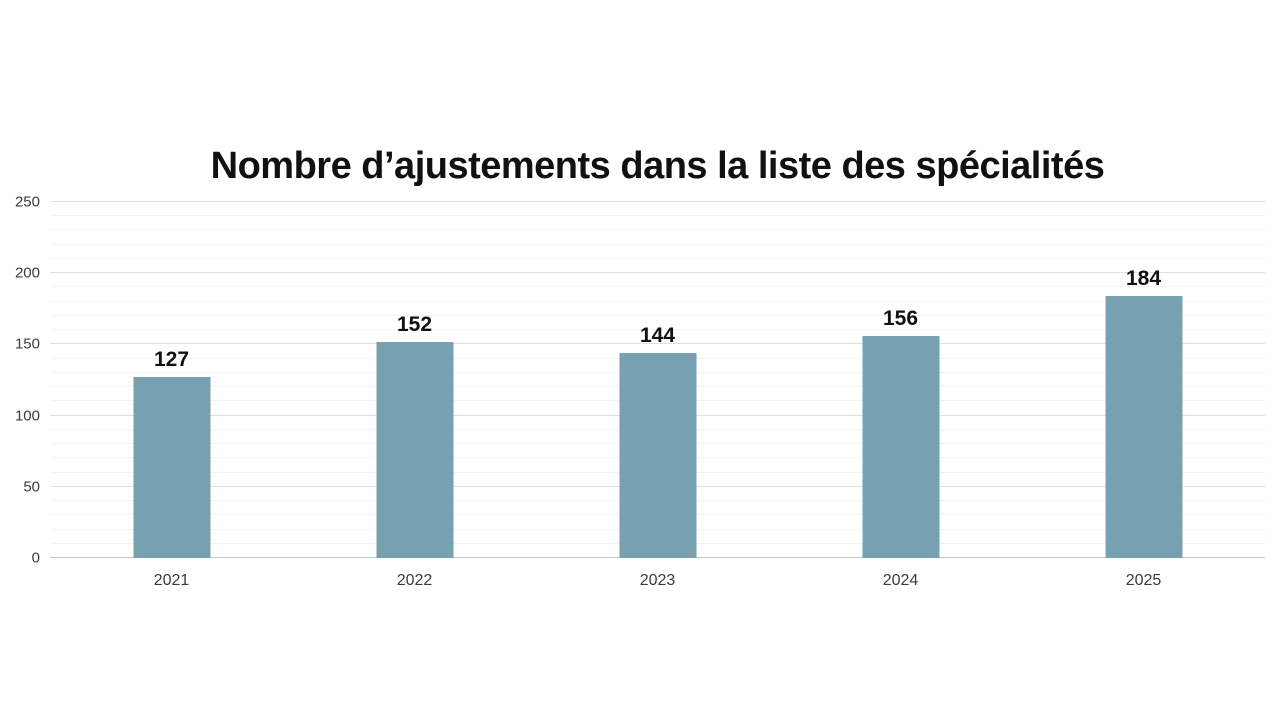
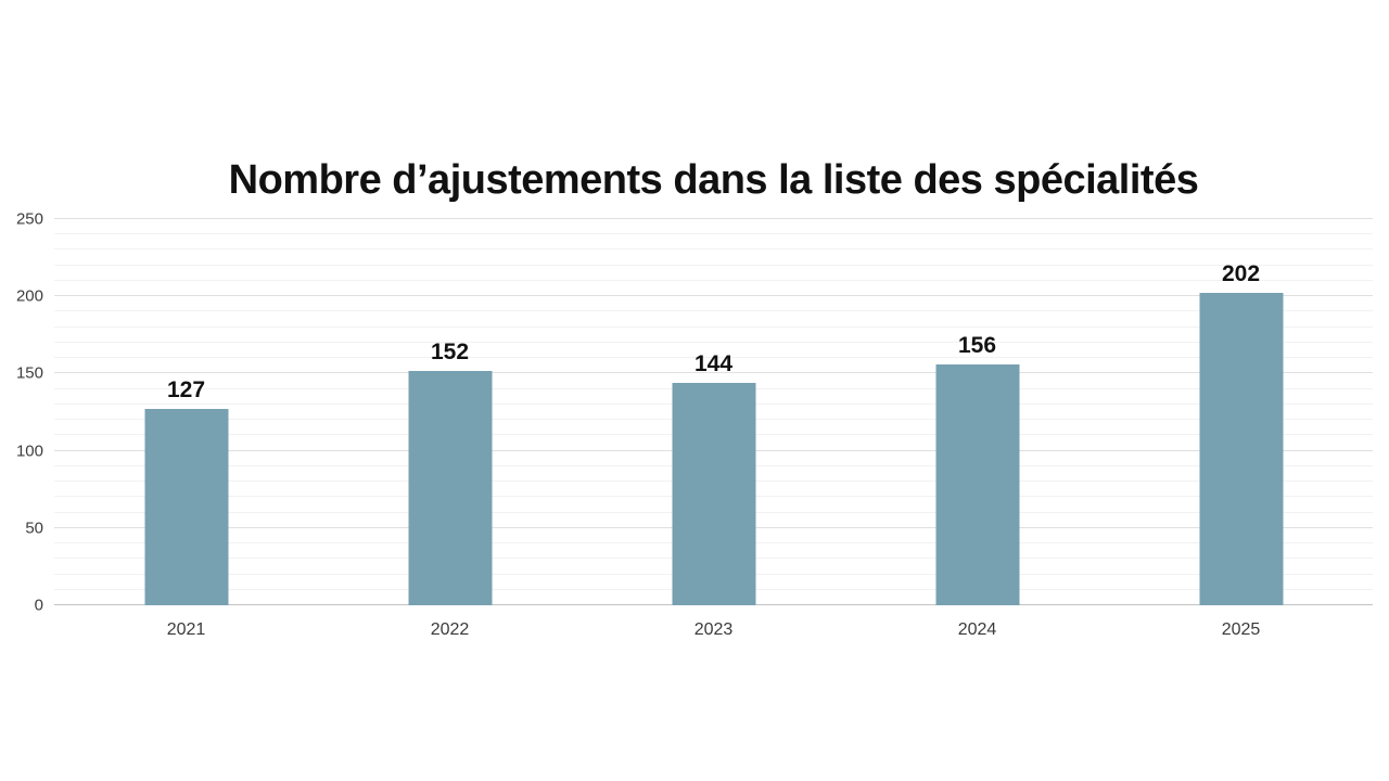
2025: 184 -> 202
